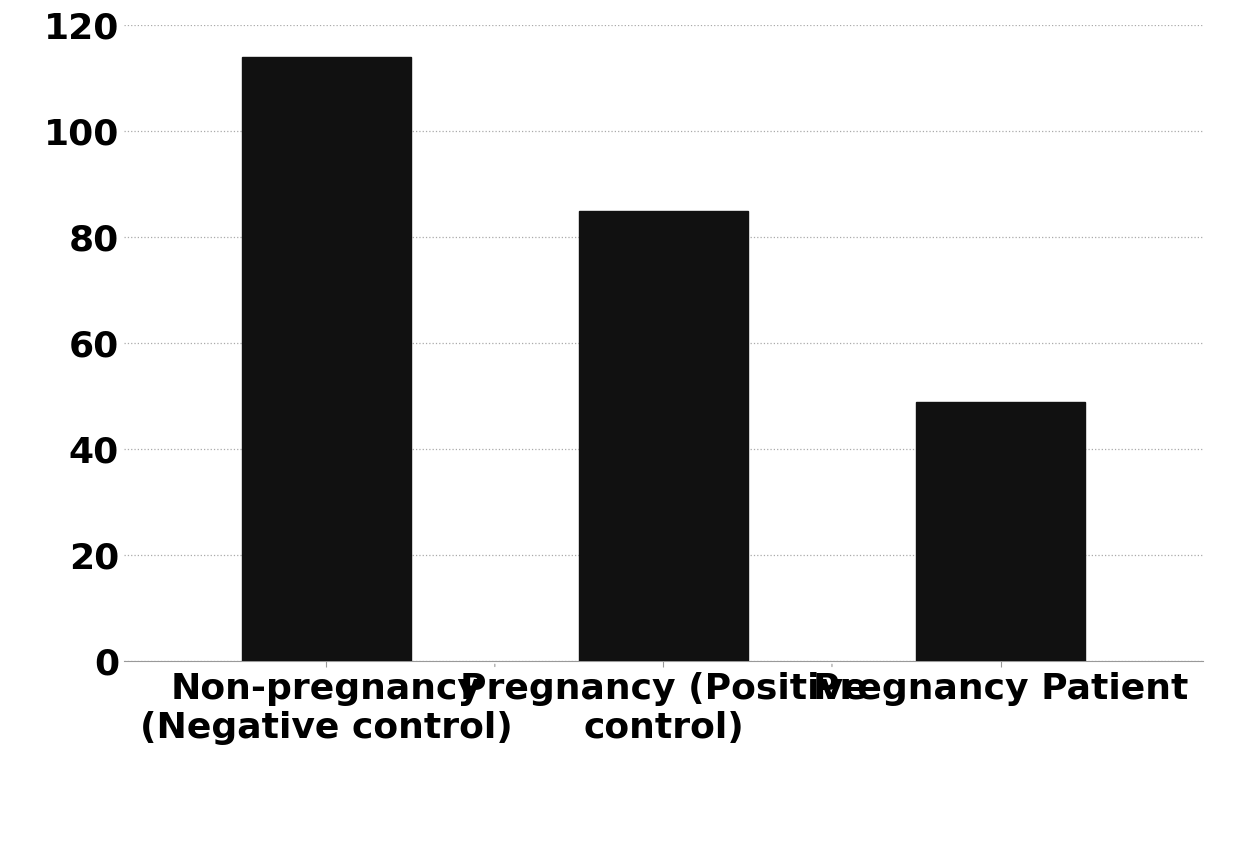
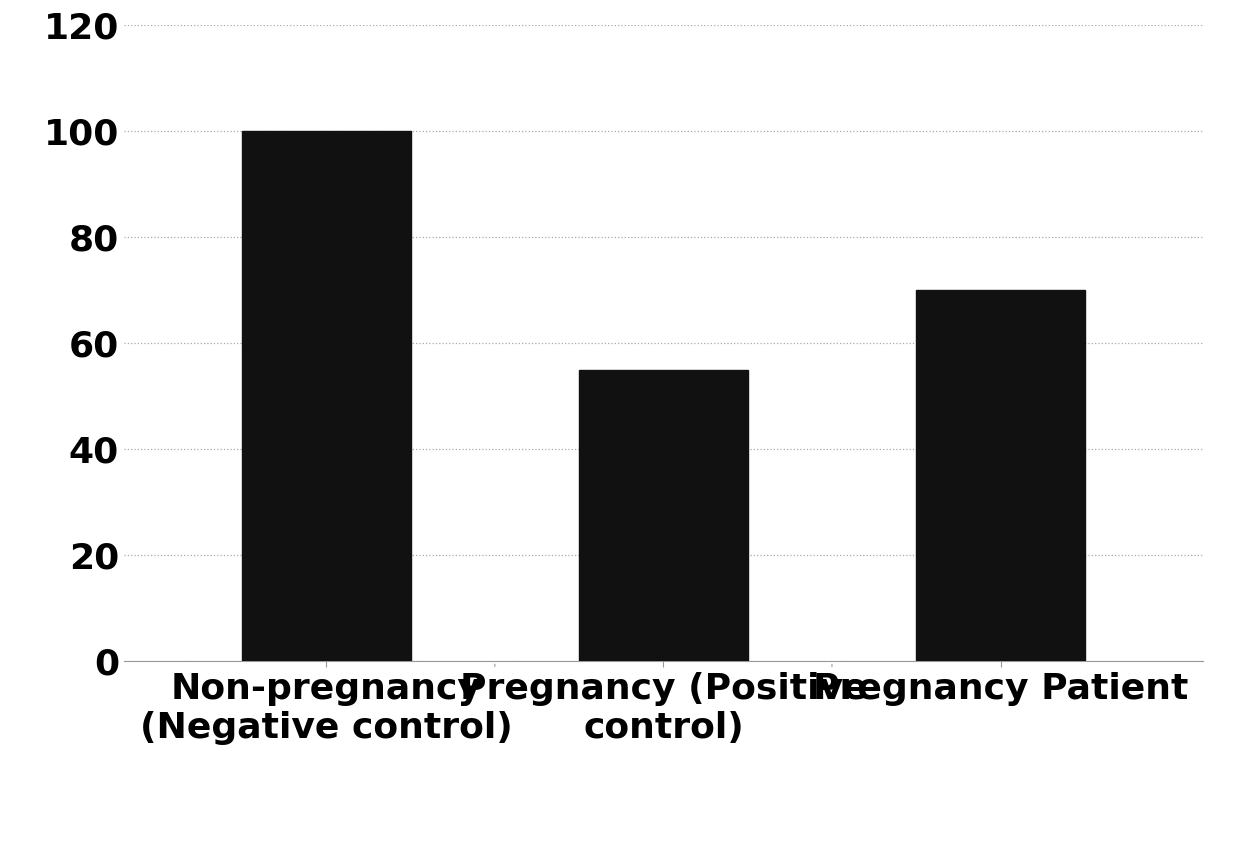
Non-pregnancy (Negative control): 114 -> 100
Pregnancy (Positive control): 85 -> 55
Pregnancy Patient: 49 -> 70
